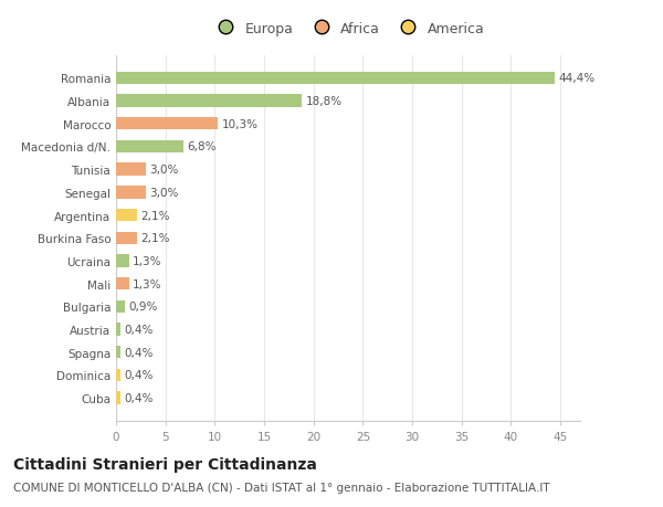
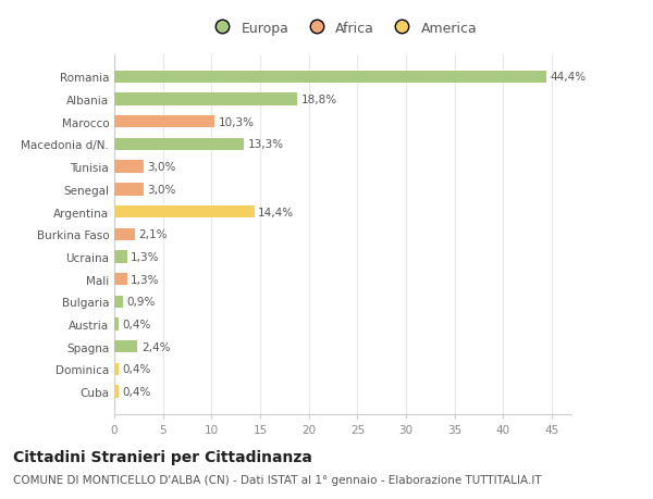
Macedonia d/N.: 6,8% -> 13,3%
Argentina: 2,1% -> 14,4%
Spagna: 0,4% -> 2,4%
